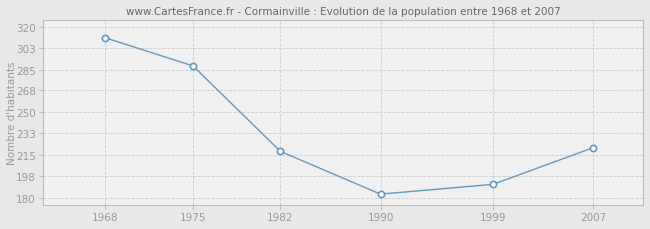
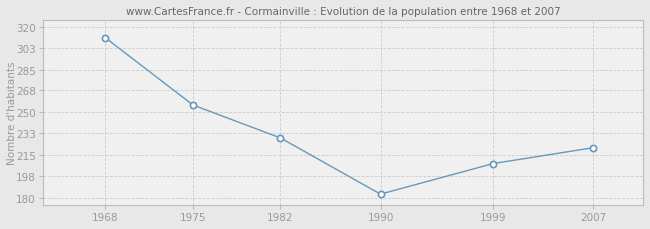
1975: 288 -> 256
1982: 218 -> 229
1999: 191 -> 208
